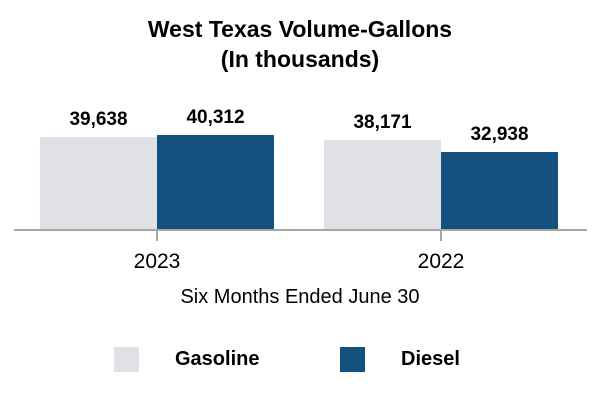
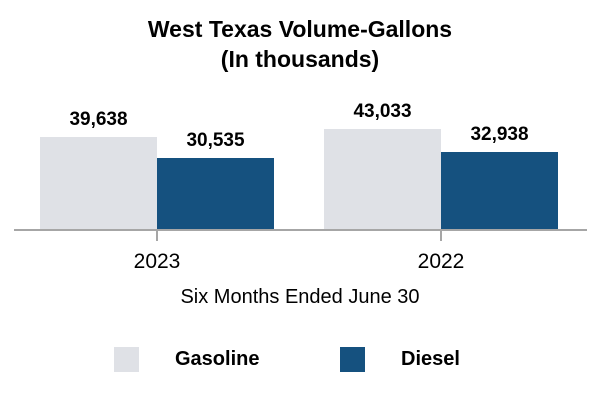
Diesel/2023: 40,312 -> 30,535
Gasoline/2022: 38,171 -> 43,033
